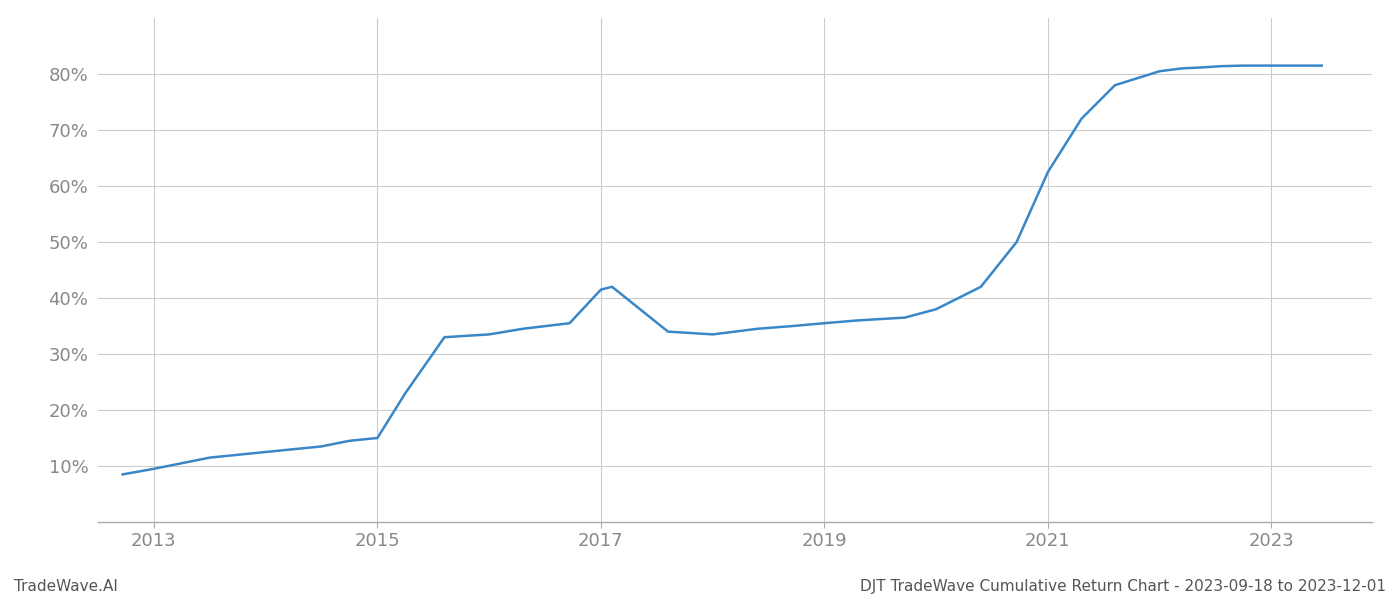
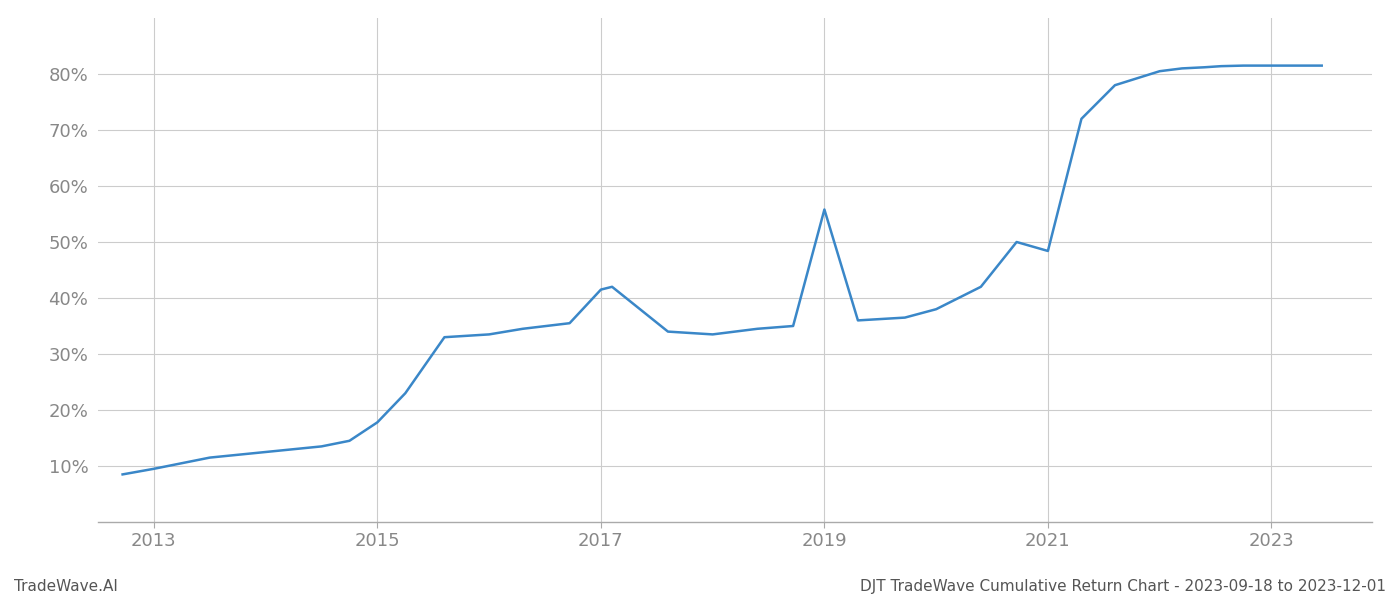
2015: 15.0% -> 17.8%
2019: 35.5% -> 55.8%
2021: 62.5% -> 48.4%
